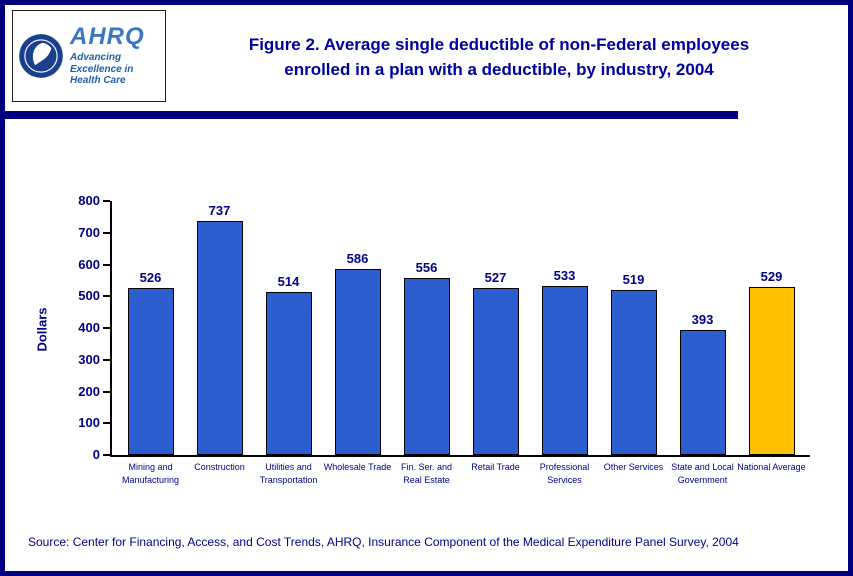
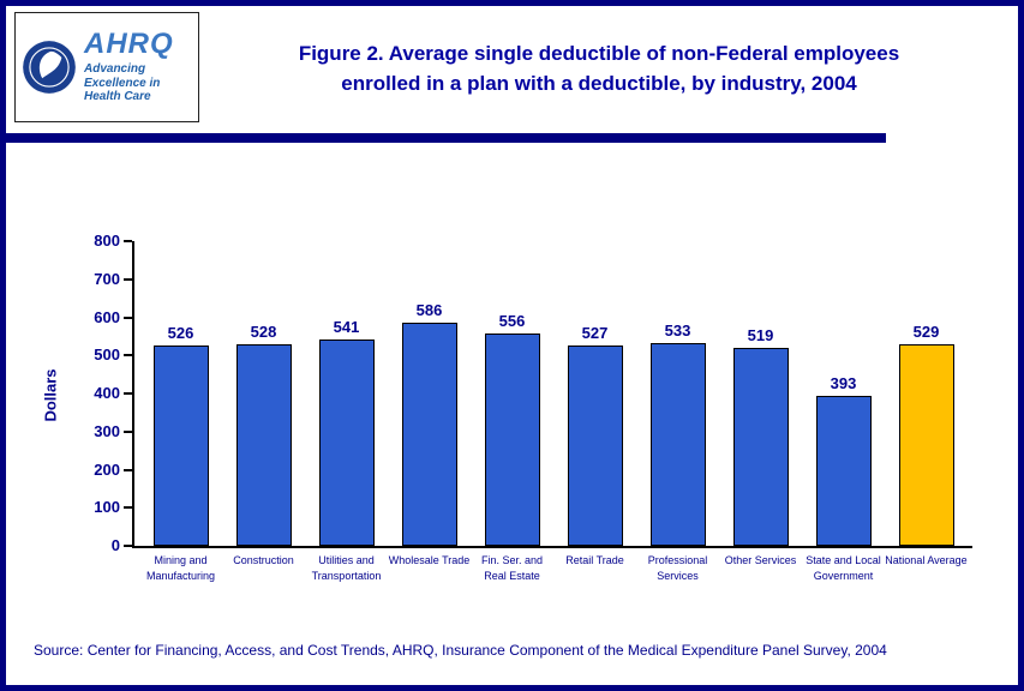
Construction: 737 -> 528
Utilities and Transportation: 514 -> 541
